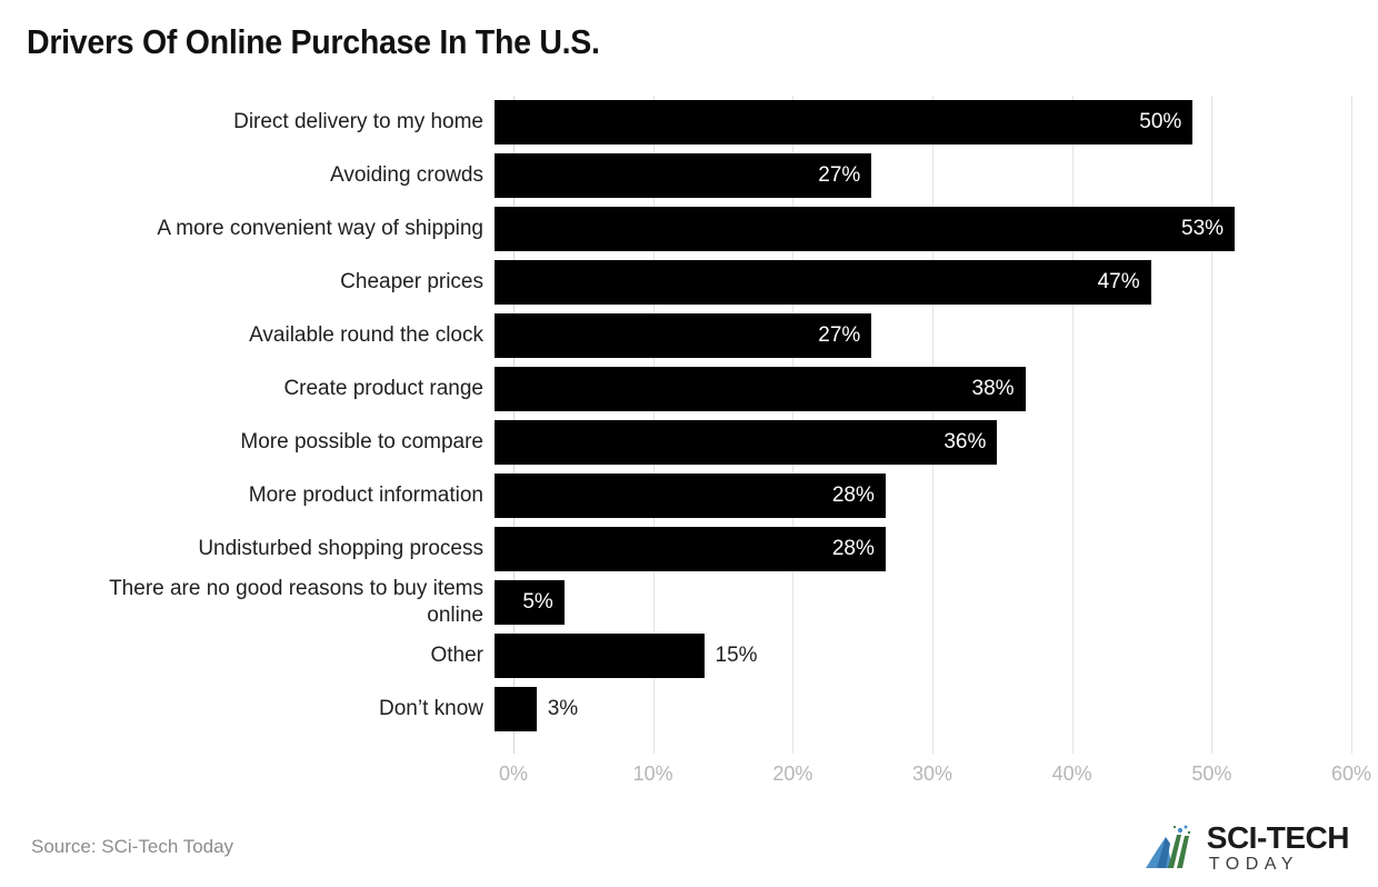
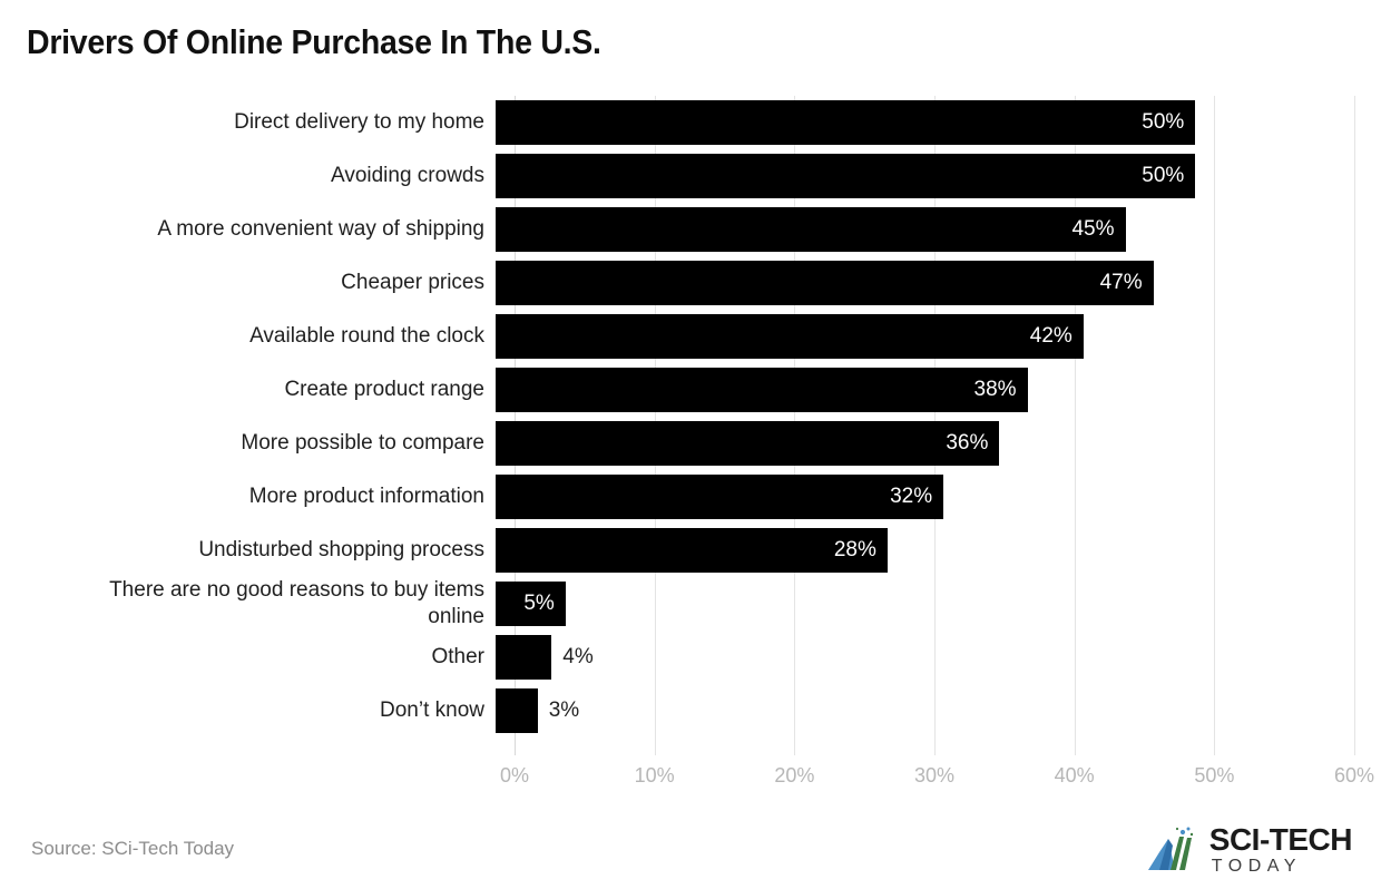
Avoiding crowds: 27% -> 50%
A more convenient way of shipping: 53% -> 45%
Available round the clock: 27% -> 42%
More product information: 28% -> 32%
Other: 15% -> 4%
